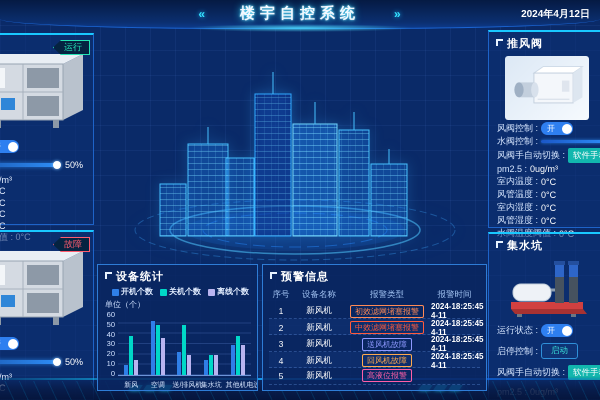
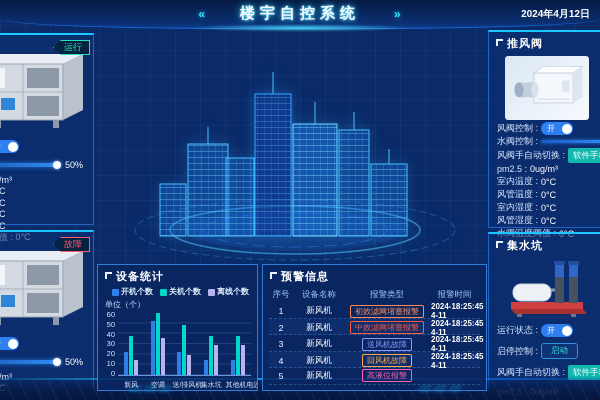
开机个数/新风: 10 -> 20
关机个数/空调: 50 -> 60
关机个数/集水坑: 20 -> 40
离线个数/集水坑: 20 -> 30
开机个数/其他机电设备: 30 -> 20
